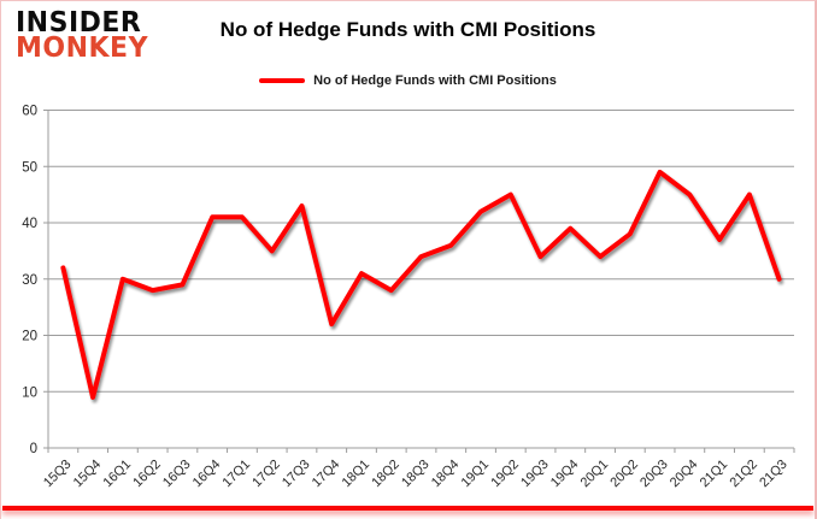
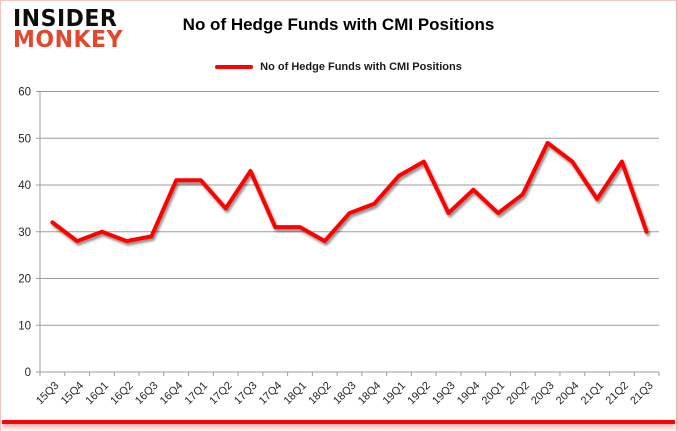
15Q4: 9 -> 28
17Q4: 22 -> 31
